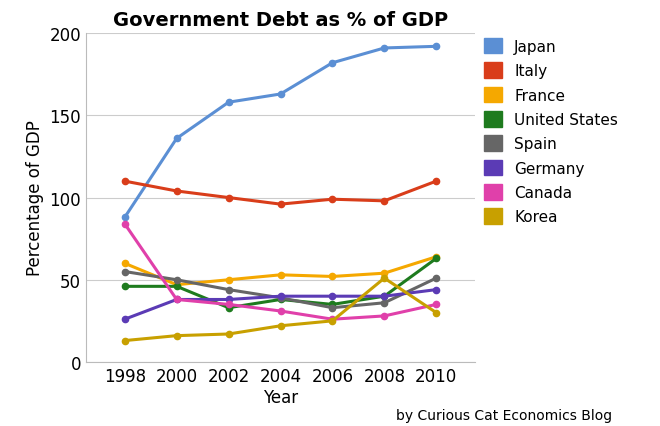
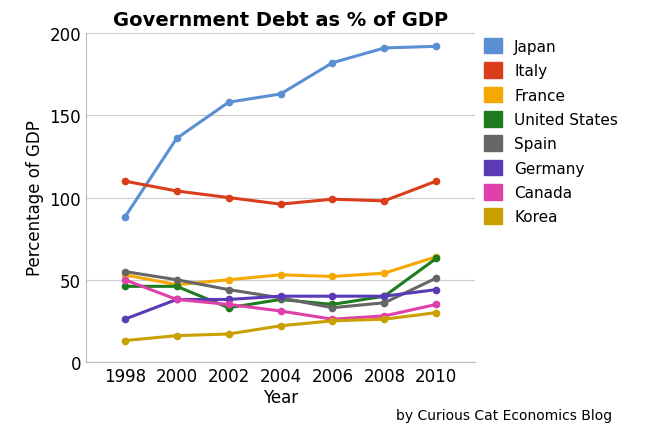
France/1998: 60 -> 53
Canada/1998: 84 -> 50
Korea/2008: 51 -> 26
